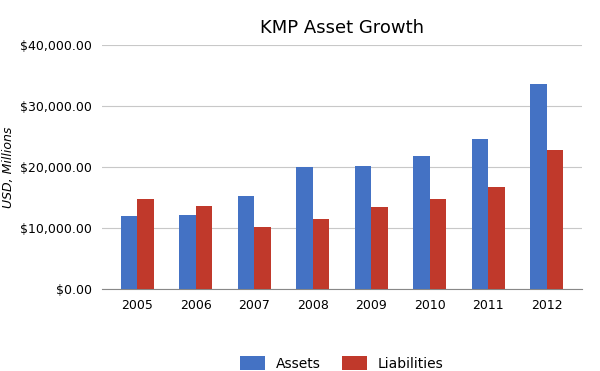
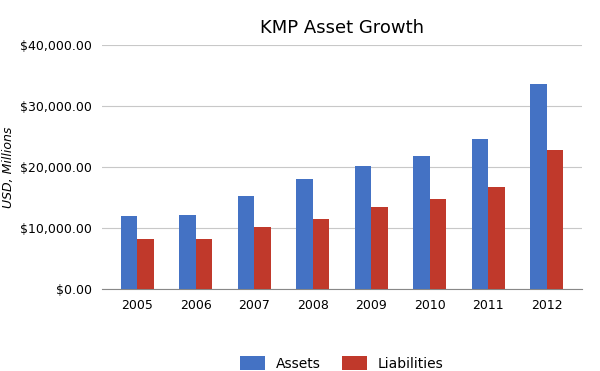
Liabilities/2005: $14,800 -> $8,200
Liabilities/2006: $13,600 -> $8,200
Assets/2008: $20,000 -> $18,000
